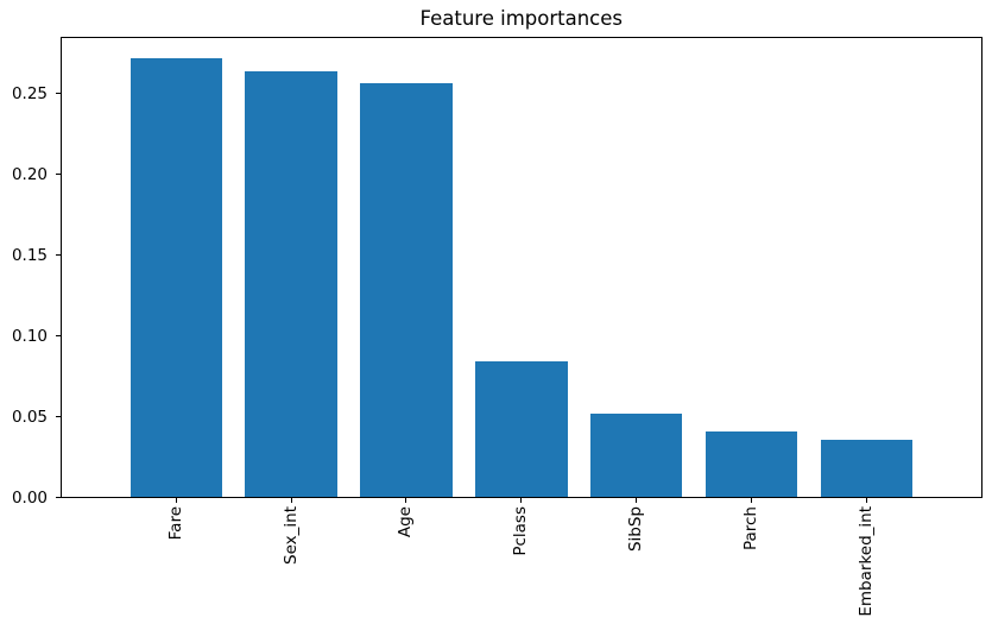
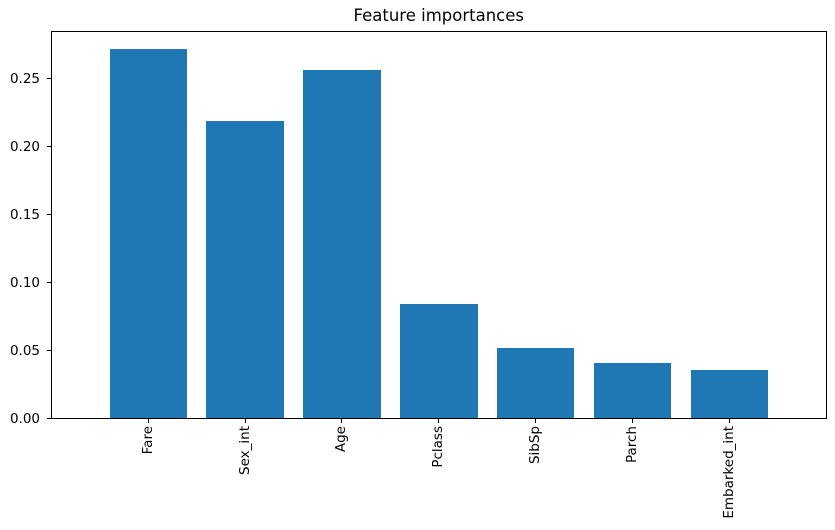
Sex_int: 0.264 -> 0.219
